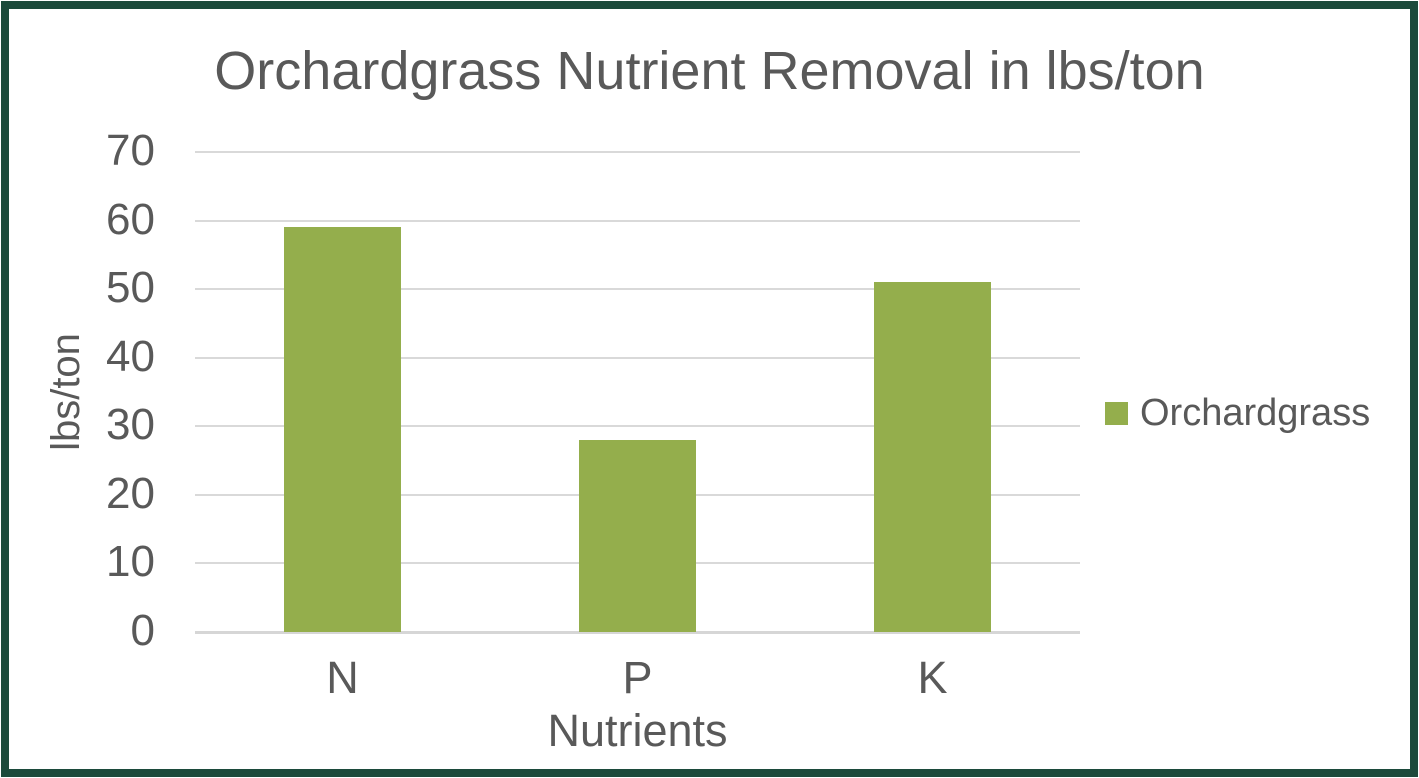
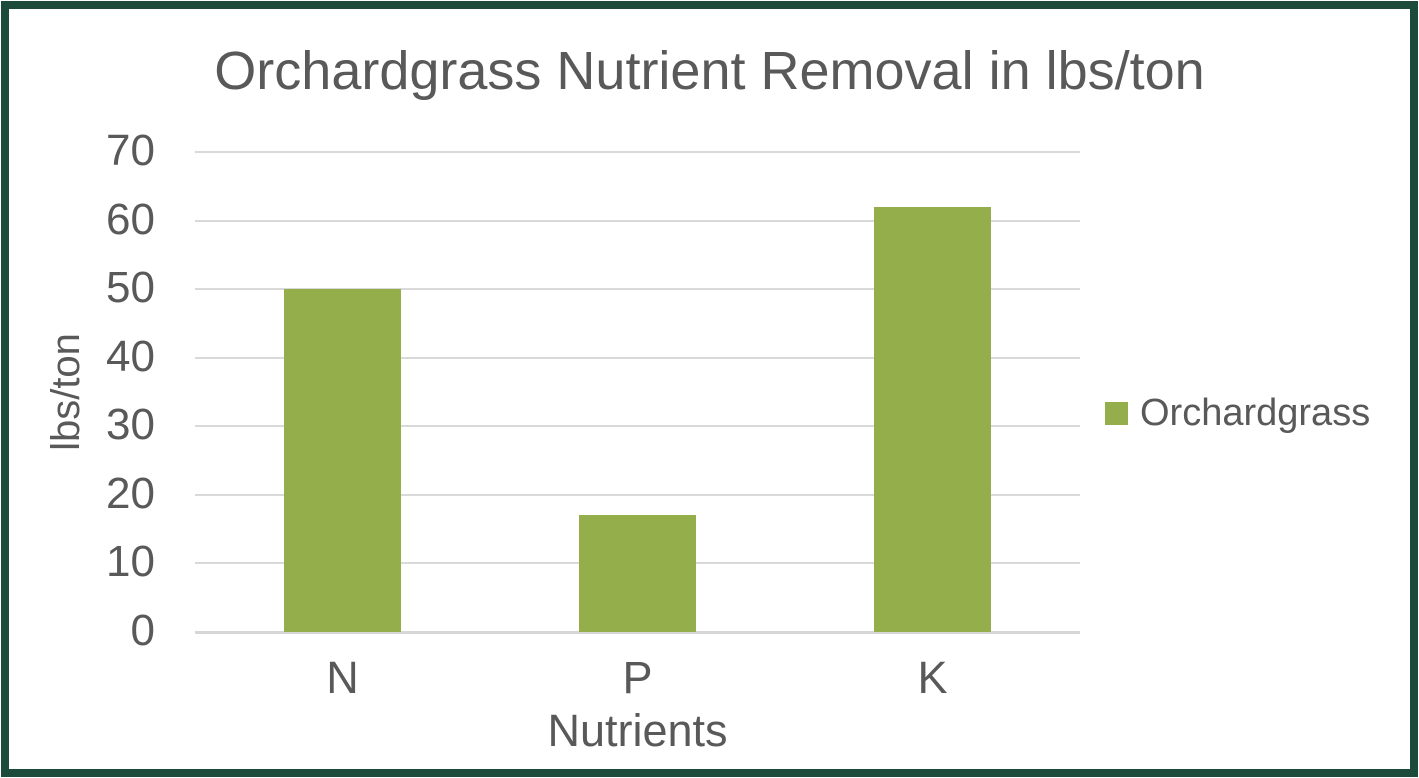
N: 59 -> 50
P: 28 -> 17
K: 51 -> 62
